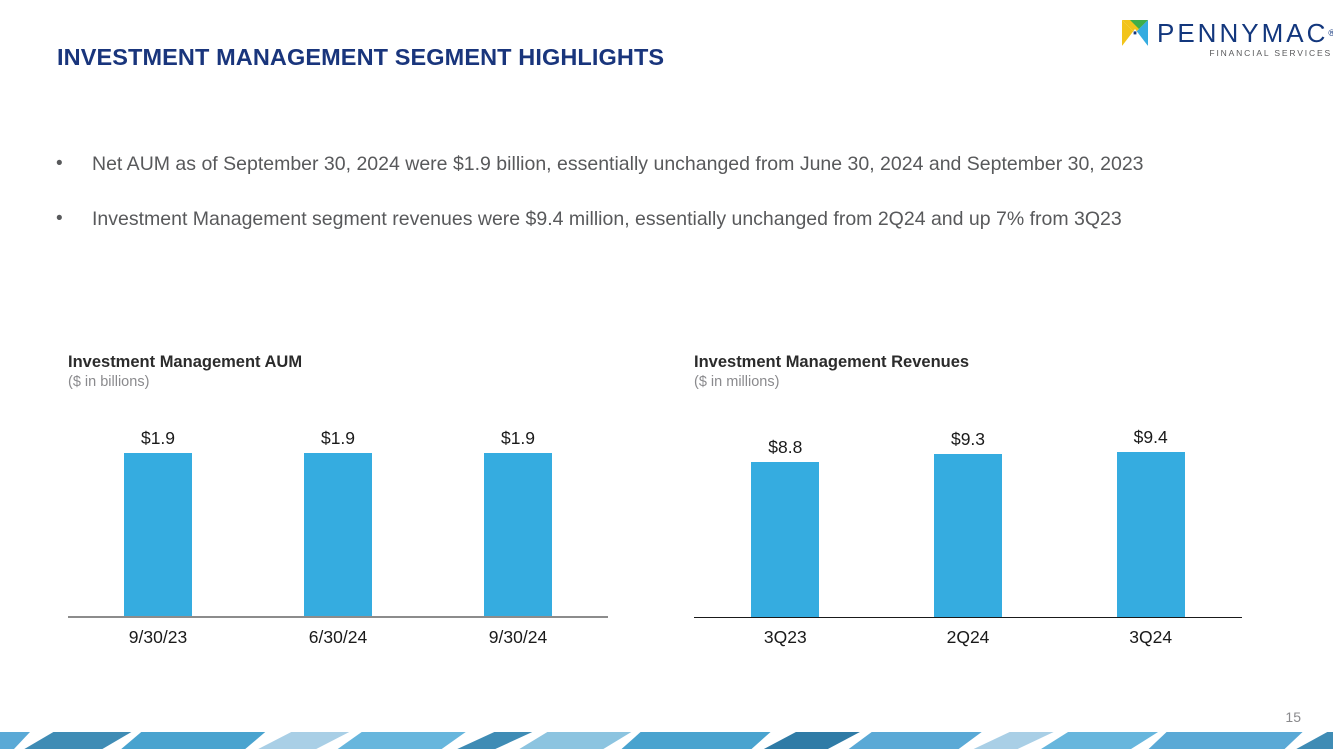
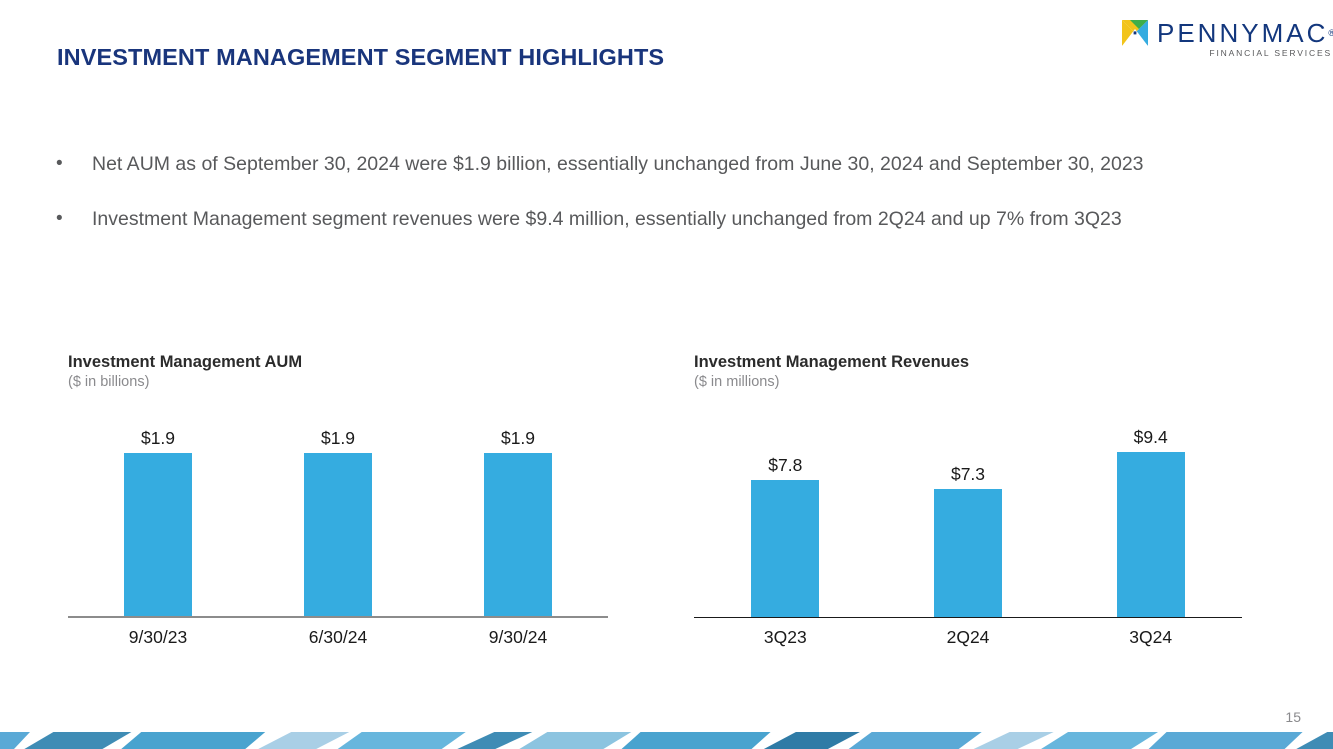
Investment Management Revenues/3Q23: $8.8 -> $7.8
Investment Management Revenues/2Q24: $9.3 -> $7.3
